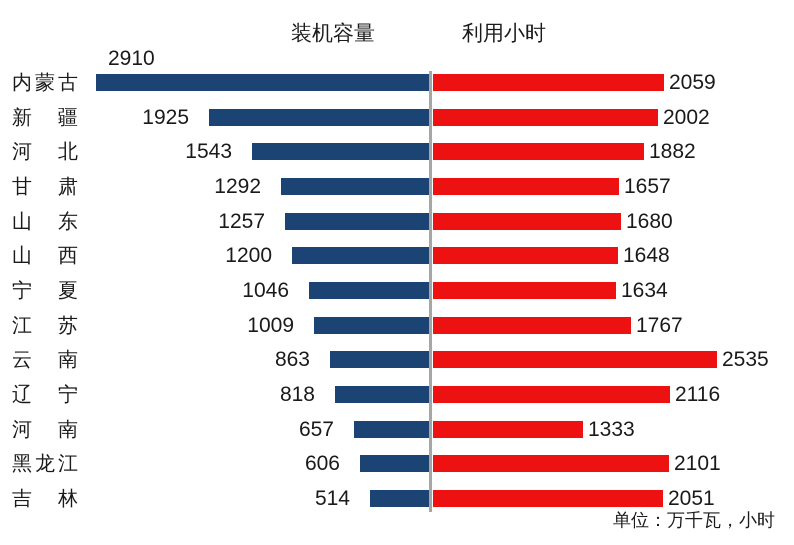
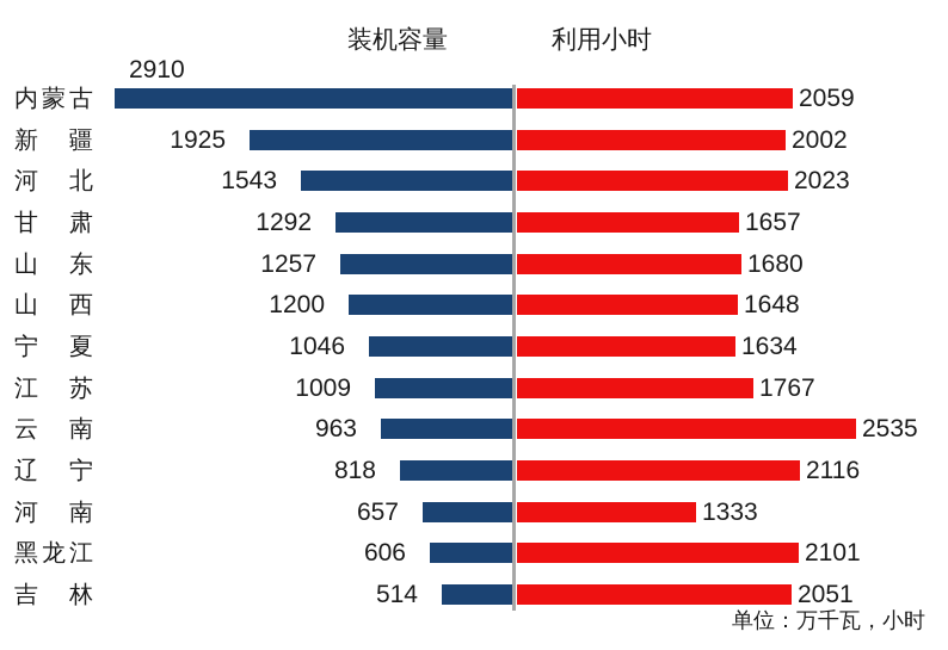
利用小时/河北: 1882 -> 2023
装机容量/云南: 863 -> 963
